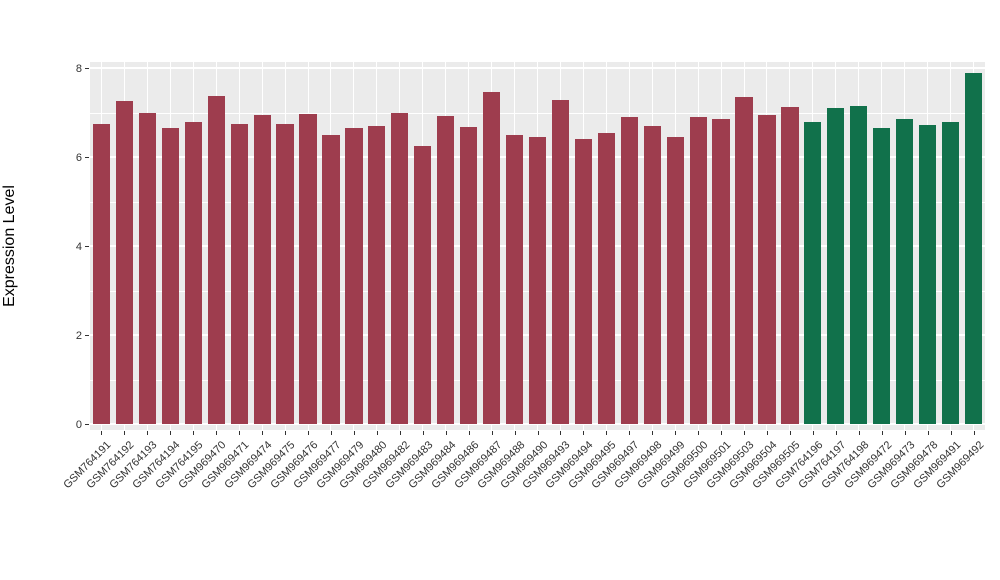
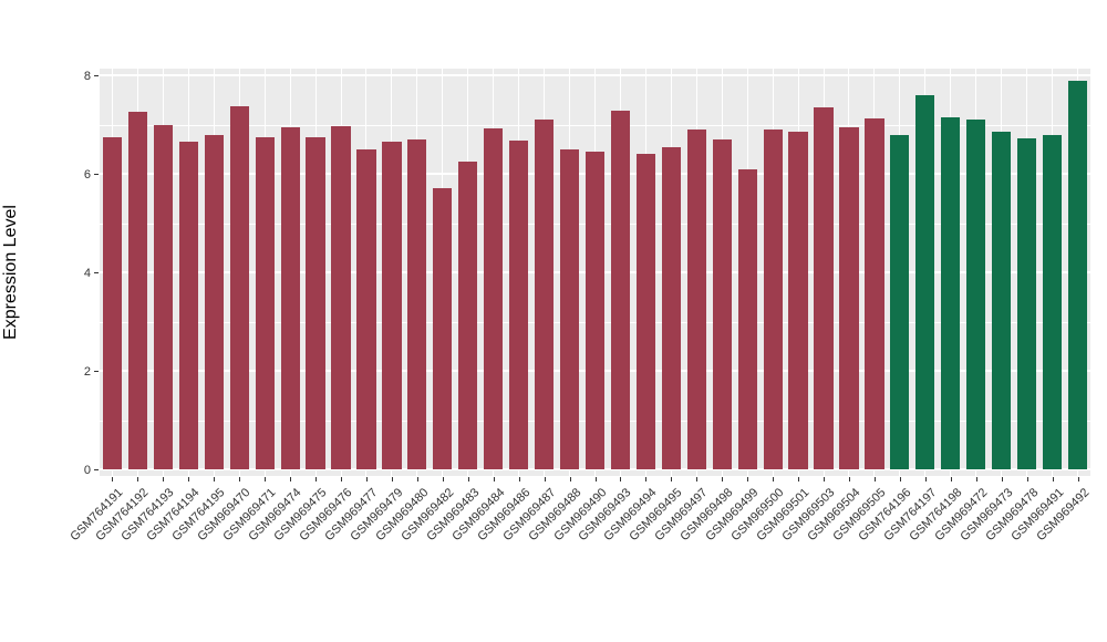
GSM969482: 7.0 -> 5.7
GSM969487: 7.5 -> 7.1
GSM969499: 6.5 -> 6.1
GSM764197: 7.1 -> 7.6
GSM969472: 6.7 -> 7.1
